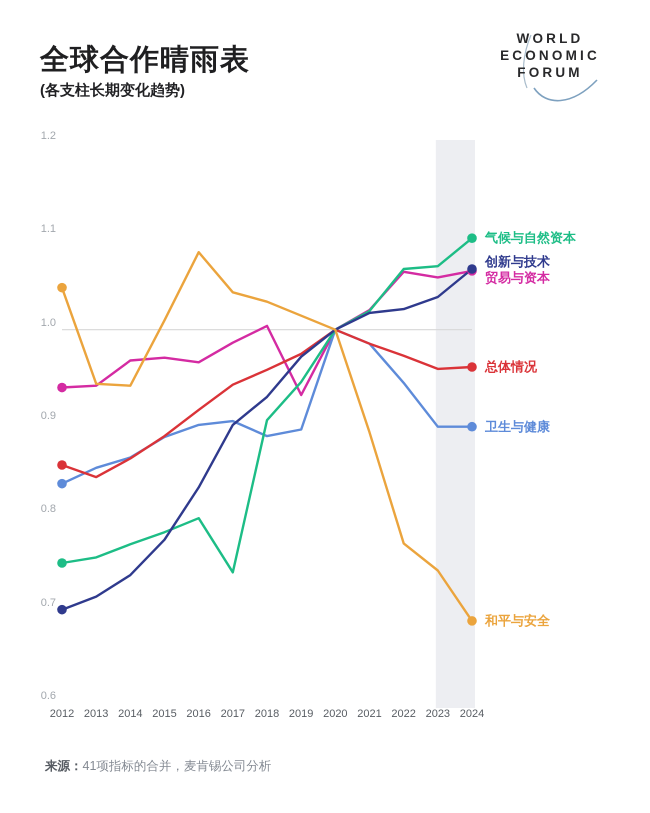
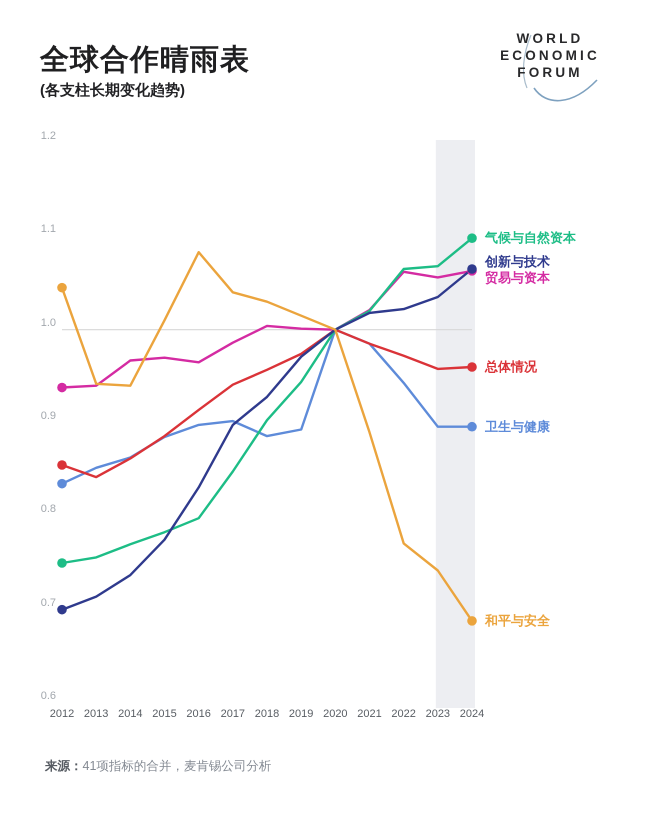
气候与自然资本/2017: 0.74 -> 0.85
贸易与资本/2019: 0.93 -> 1.00
